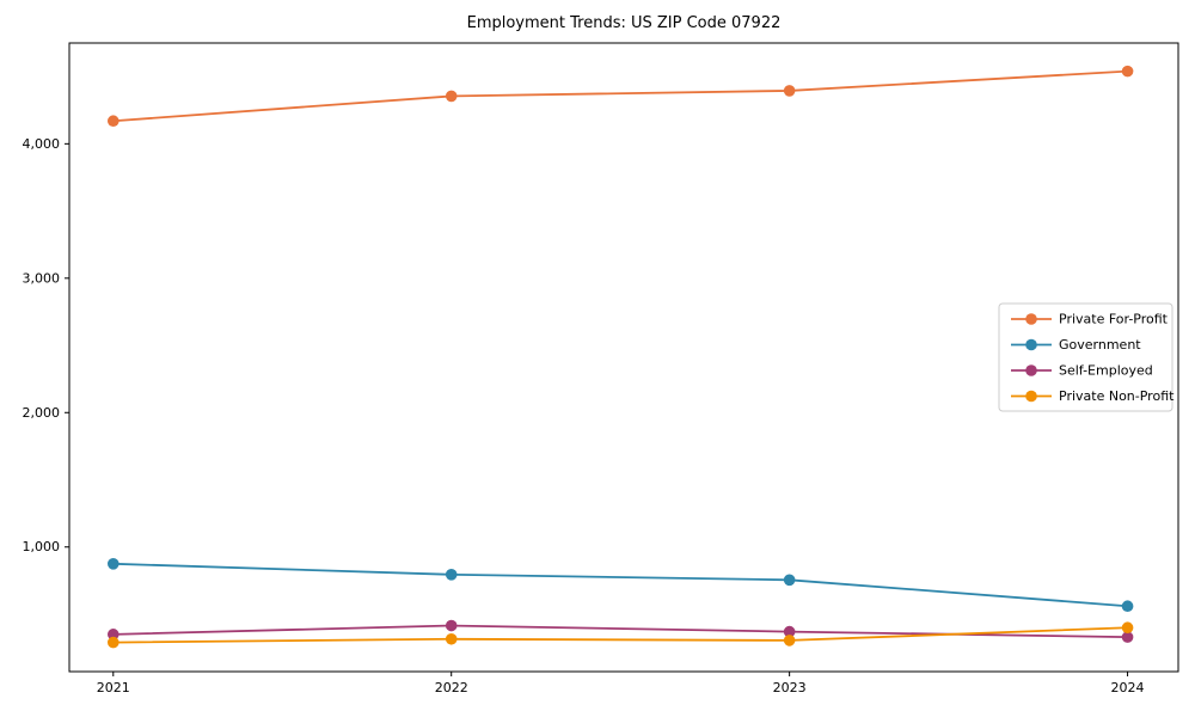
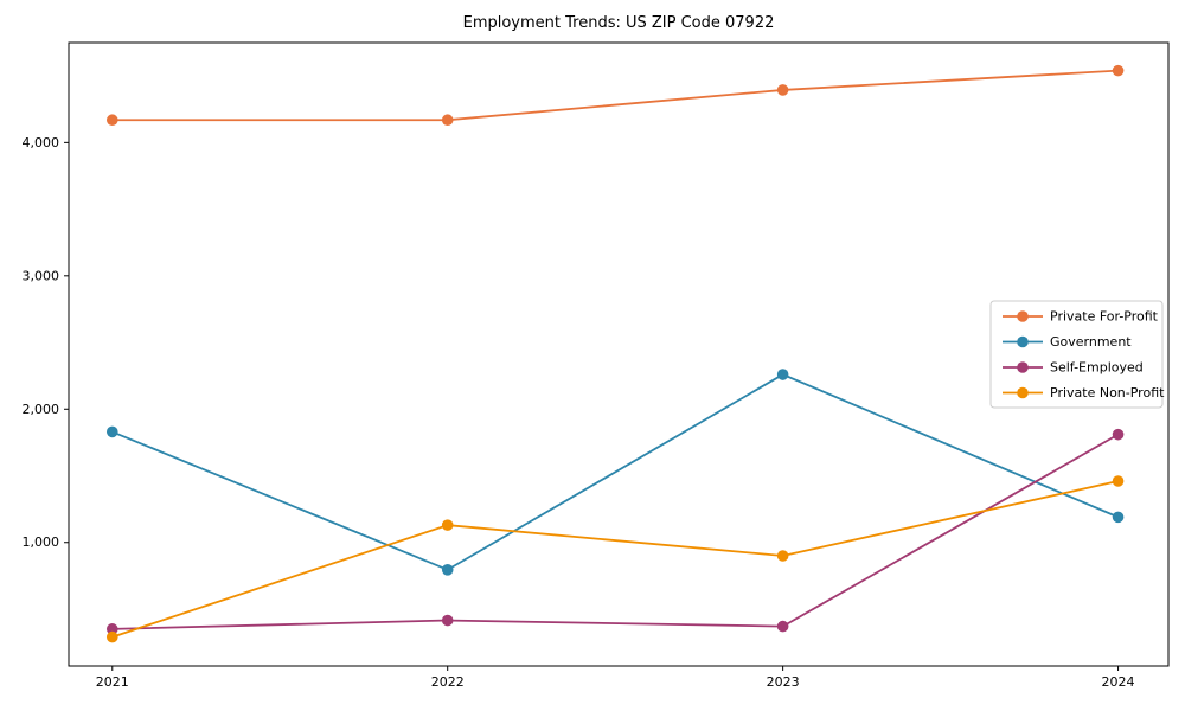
Government/2021: 880 -> 1830
Private For-Profit/2022: 4360 -> 4170
Private Non-Profit/2022: 320 -> 1130
Government/2023: 760 -> 2260
Private Non-Profit/2023: 300 -> 900
Government/2024: 560 -> 1190
Self-Employed/2024: 330 -> 1810
Private Non-Profit/2024: 400 -> 1460
